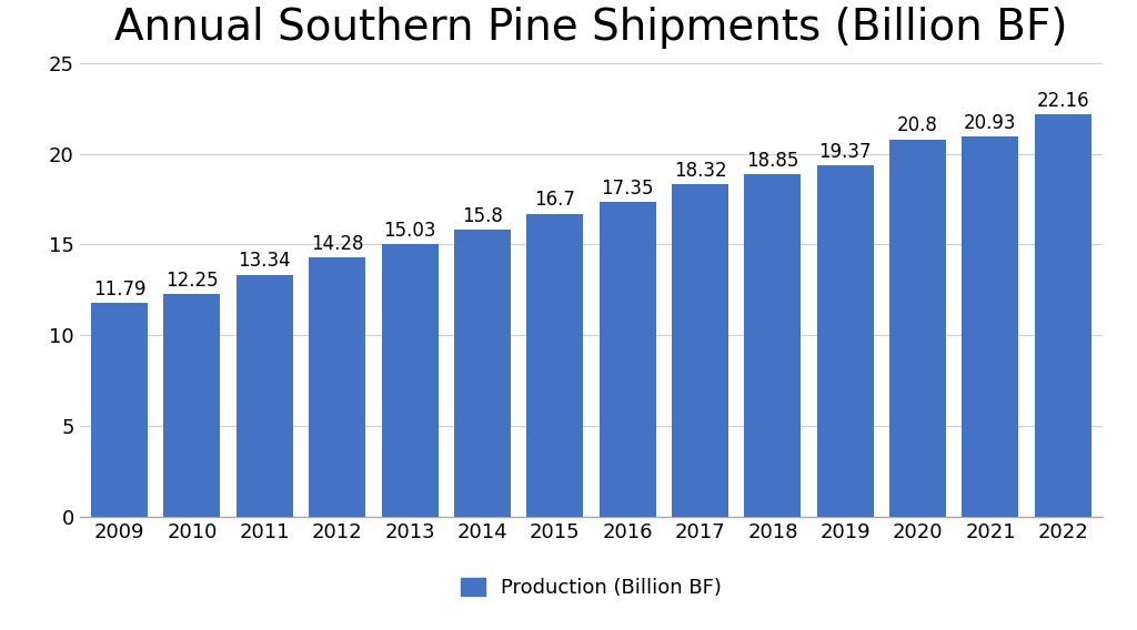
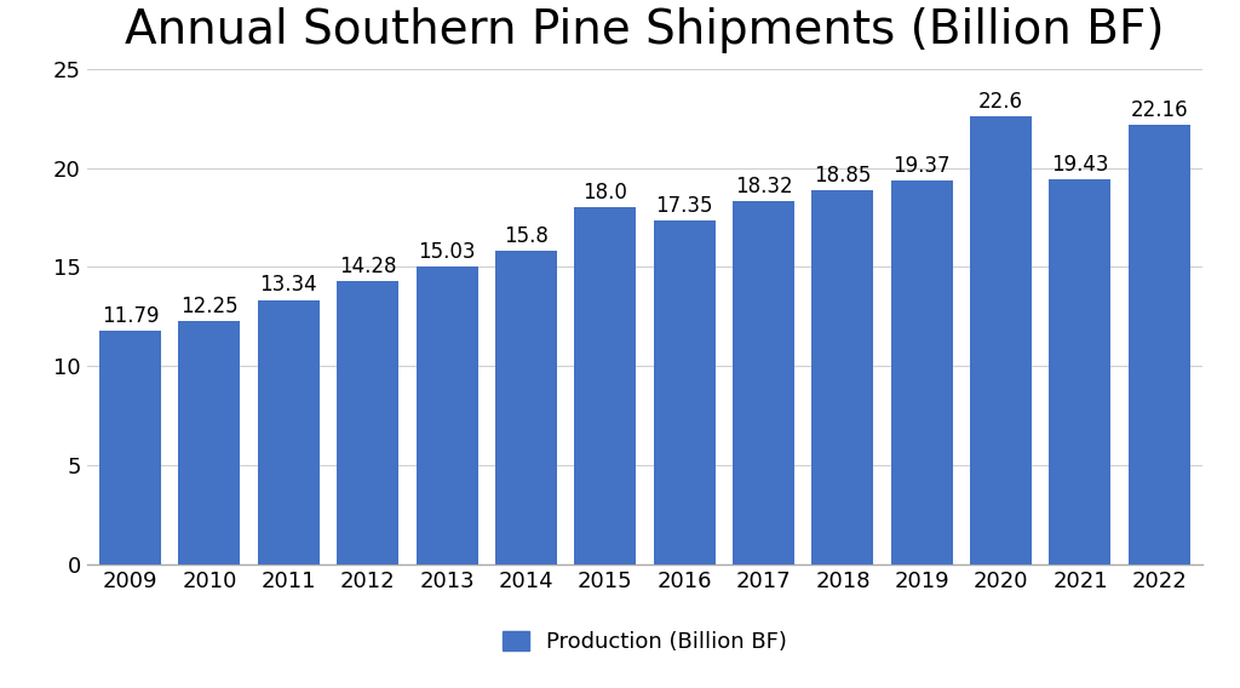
2015: 16.7 -> 18.0
2020: 20.8 -> 22.6
2021: 20.93 -> 19.43
